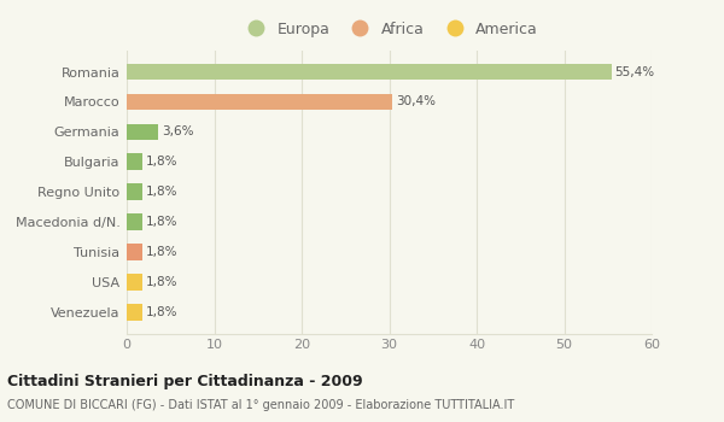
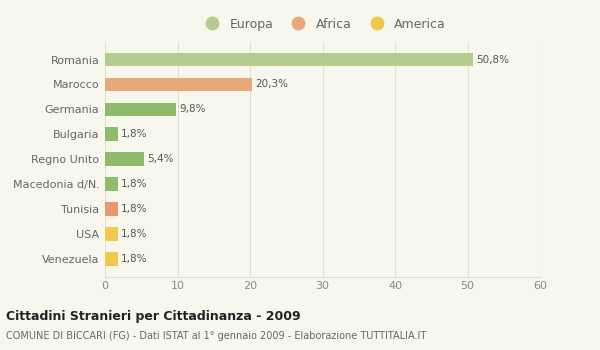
Romania: 55,4% -> 50,8%
Marocco: 30,4% -> 20,3%
Germania: 3,6% -> 9,8%
Regno Unito: 1,8% -> 5,4%
